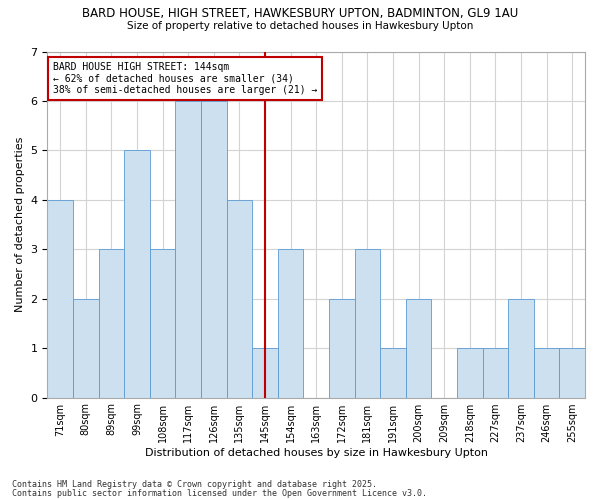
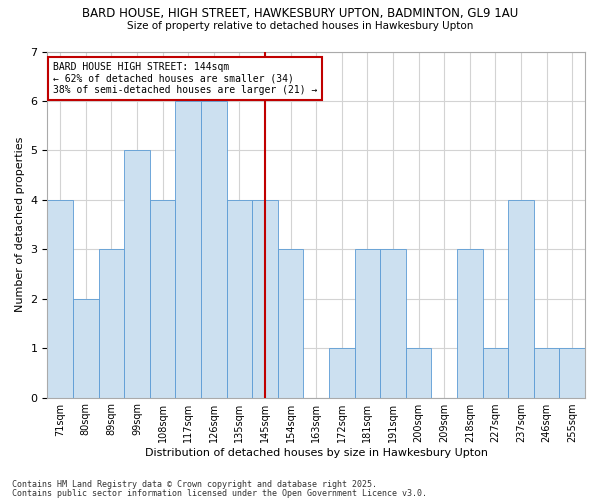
108sqm: 3 -> 4
145sqm: 1 -> 4
172sqm: 2 -> 1
191sqm: 1 -> 3
200sqm: 2 -> 1
218sqm: 1 -> 3
237sqm: 2 -> 4
